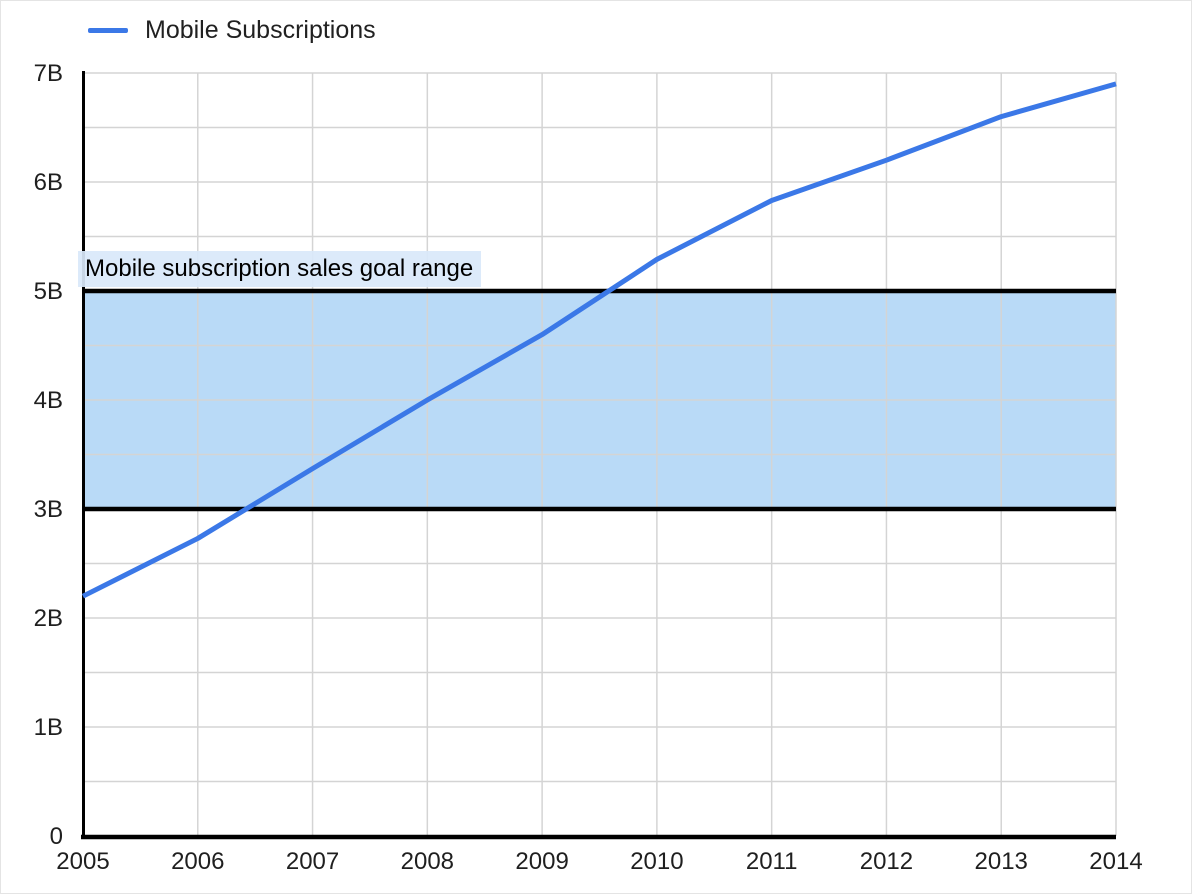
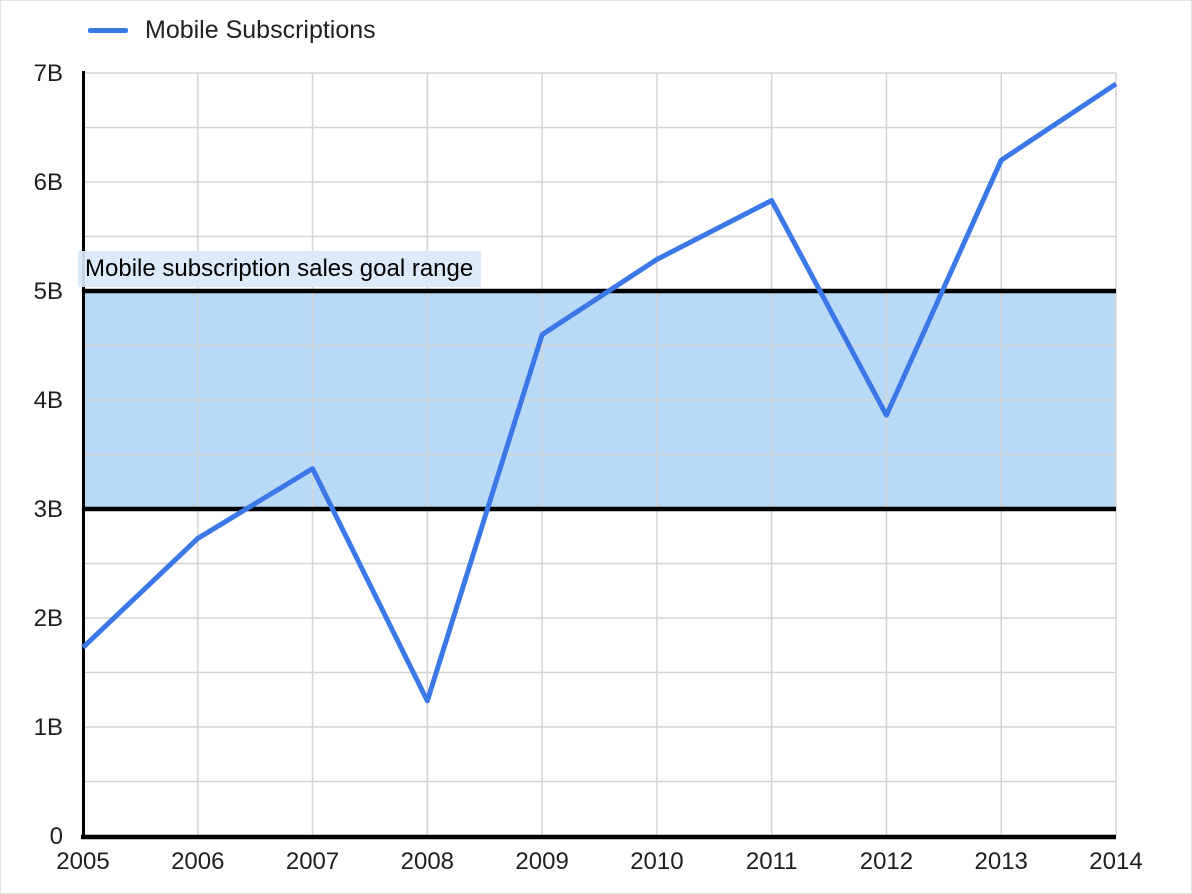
2005: 2.20B -> 1.73B
2008: 4.00B -> 1.24B
2012: 6.20B -> 3.86B
2013: 6.60B -> 6.20B
